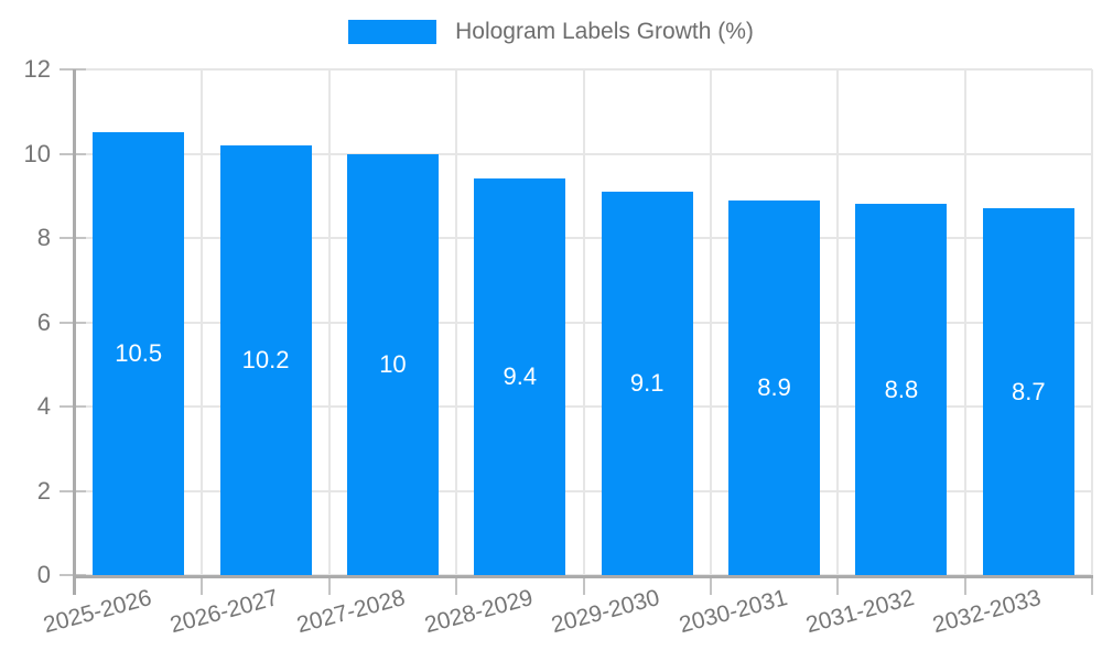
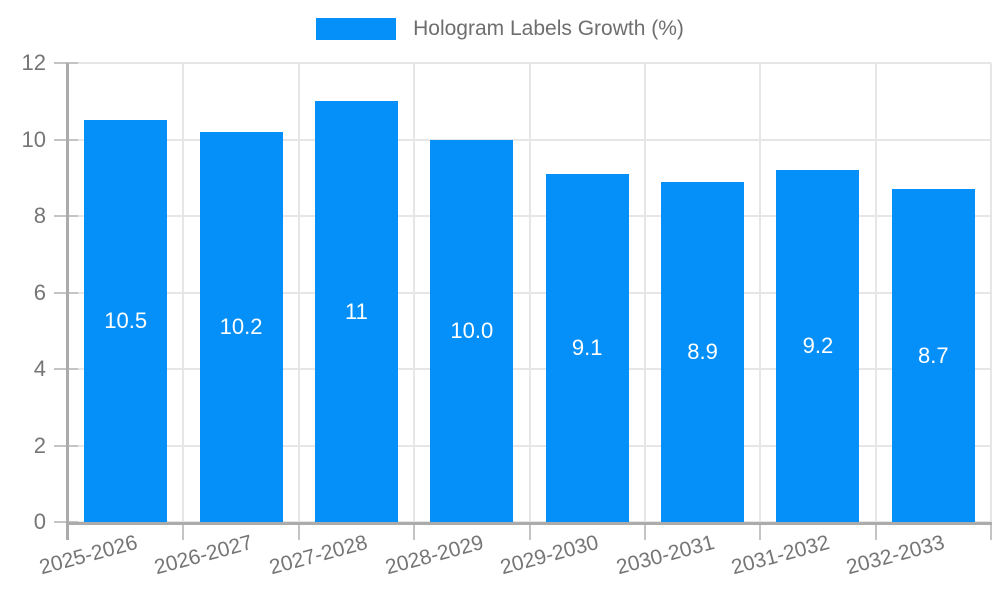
2027-2028: 10 -> 11
2028-2029: 9.4 -> 10.0
2031-2032: 8.8 -> 9.2
